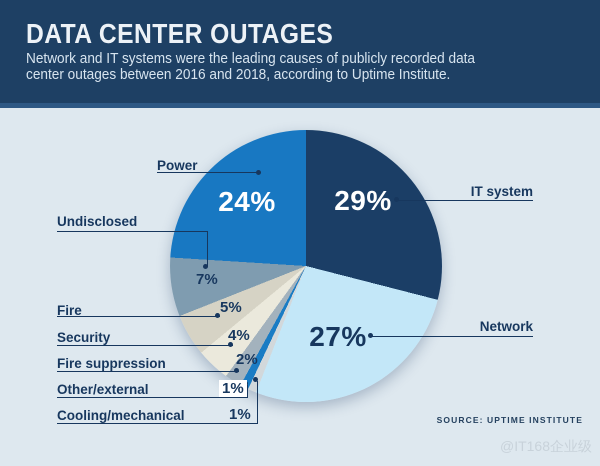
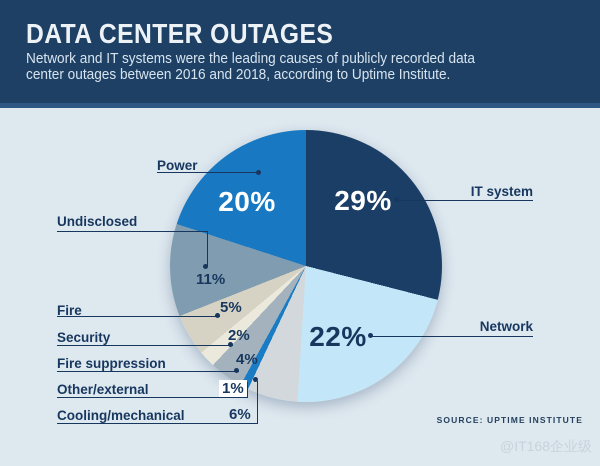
Network: 27% -> 22%
Cooling/mechanical: 1% -> 6%
Fire suppression: 2% -> 4%
Security: 4% -> 2%
Undisclosed: 7% -> 11%
Power: 24% -> 20%
